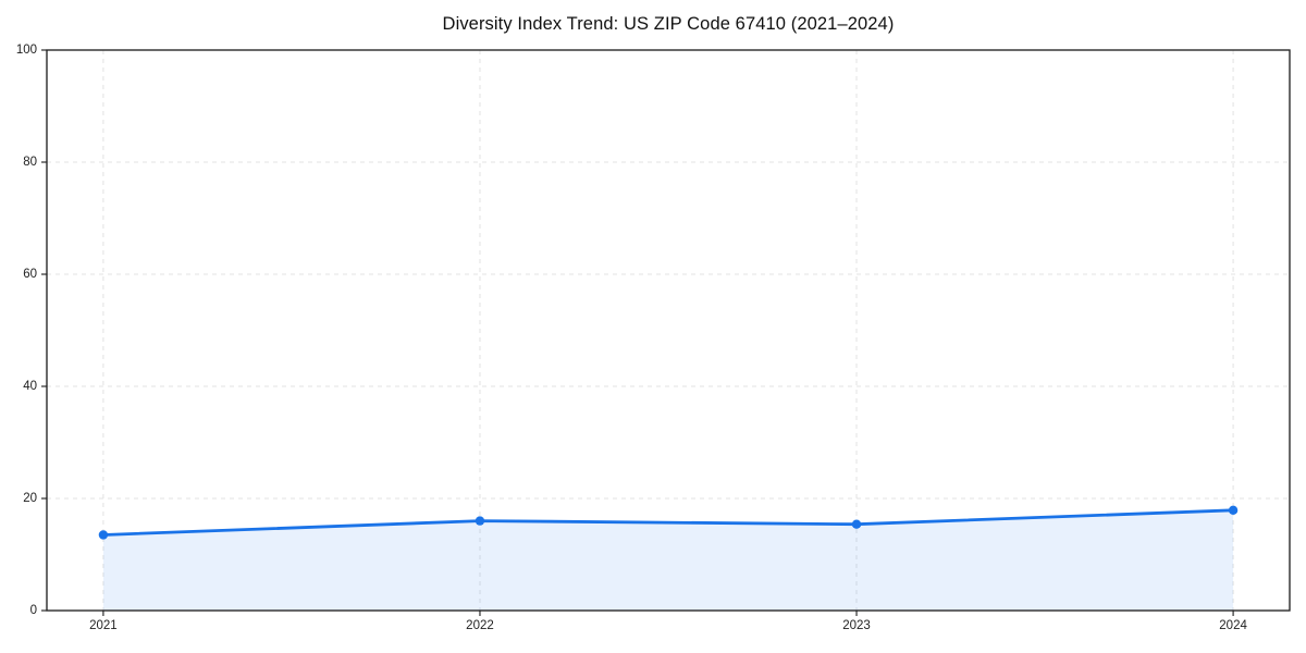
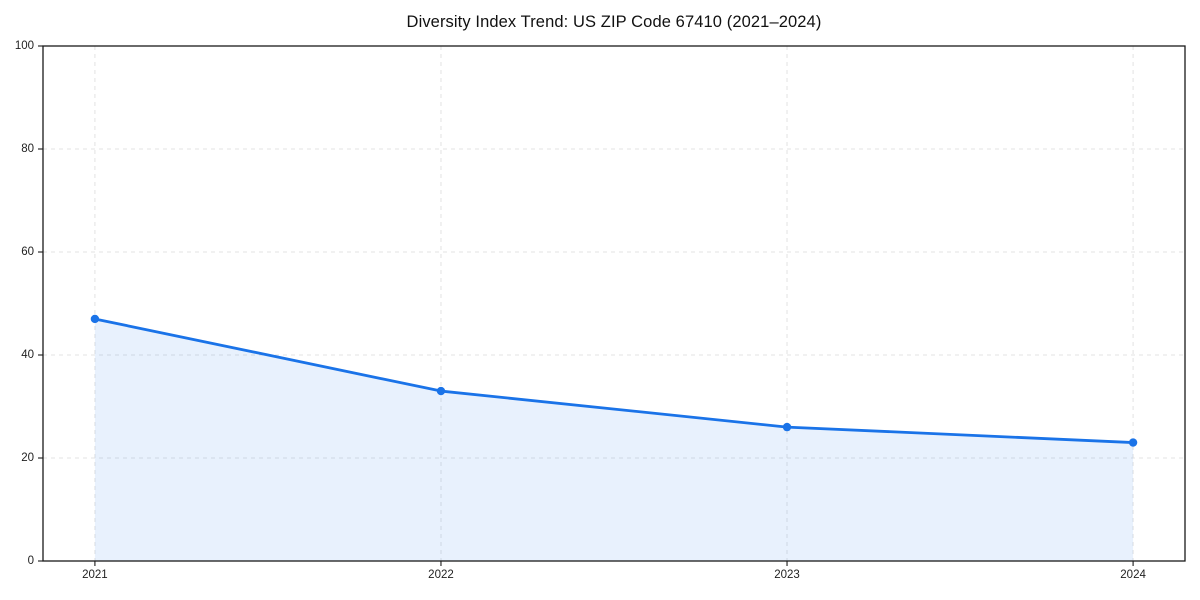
2021: 14 -> 47
2022: 16 -> 33
2023: 15 -> 26
2024: 18 -> 23
